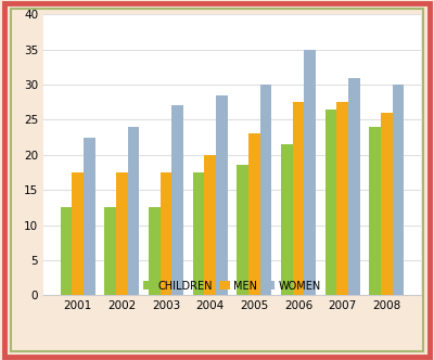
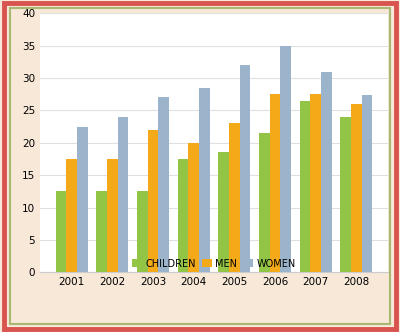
MEN/2003: 17.5 -> 22.0
WOMEN/2005: 30.0 -> 32.0
WOMEN/2008: 30.0 -> 27.4
